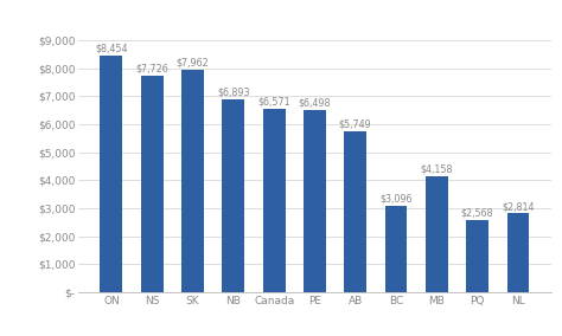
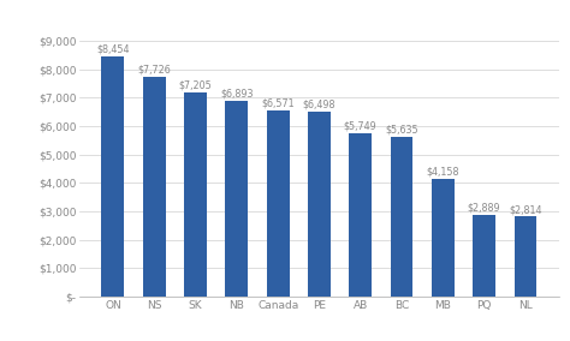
SK: $7,962 -> $7,205
BC: $3,096 -> $5,635
PQ: $2,568 -> $2,889
